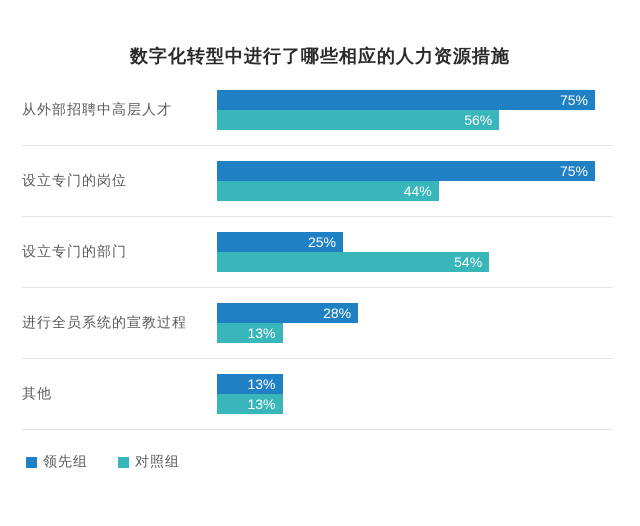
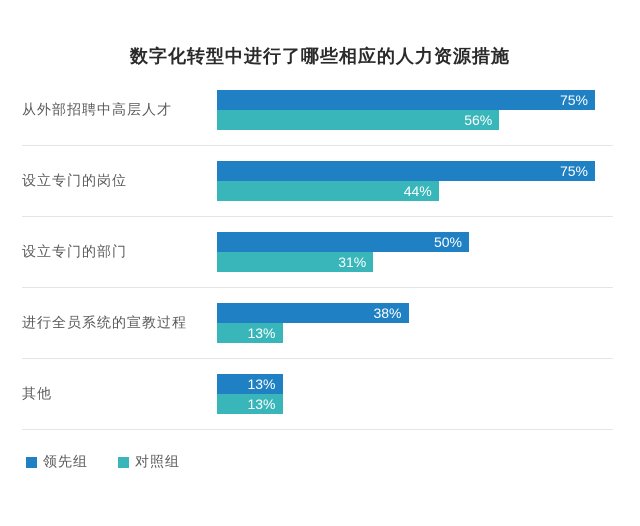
领先组/设立专门的部门: 25% -> 50%
对照组/设立专门的部门: 54% -> 31%
领先组/进行全员系统的宣教过程: 28% -> 38%
